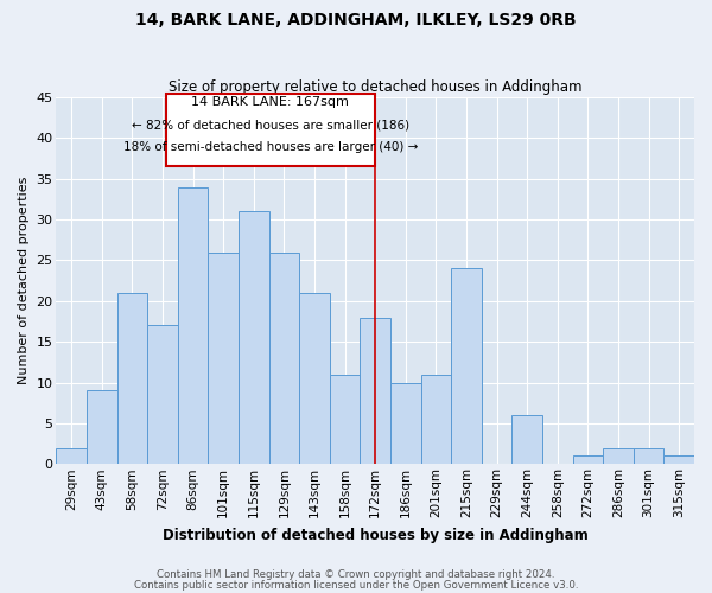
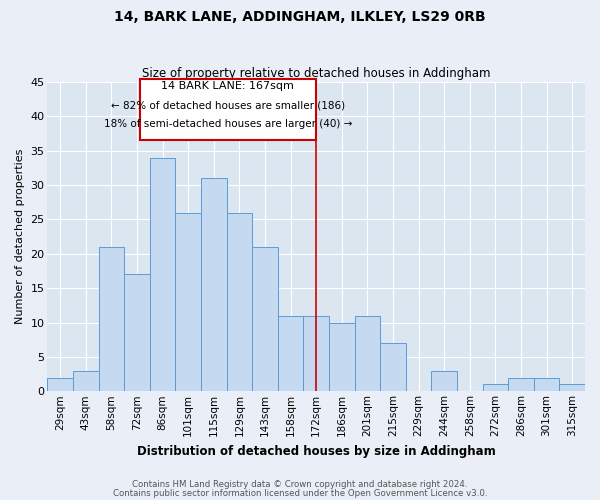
43sqm: 9 -> 3
172sqm: 18 -> 11
215sqm: 24 -> 7
244sqm: 6 -> 3
